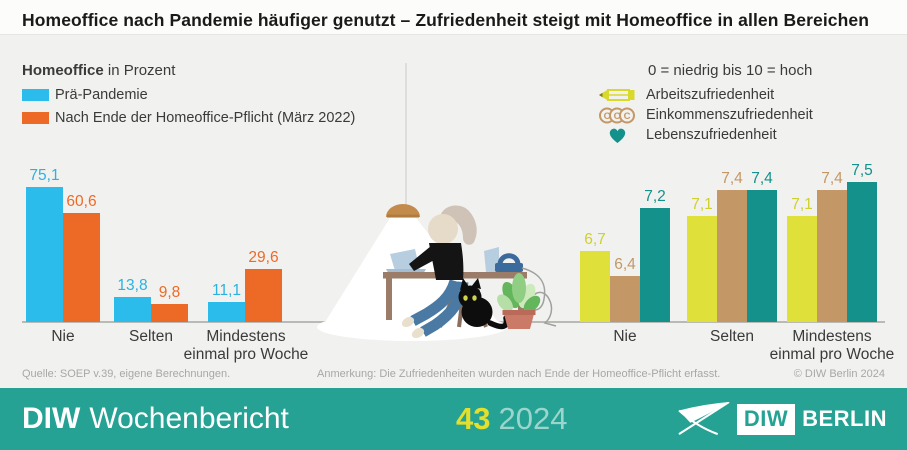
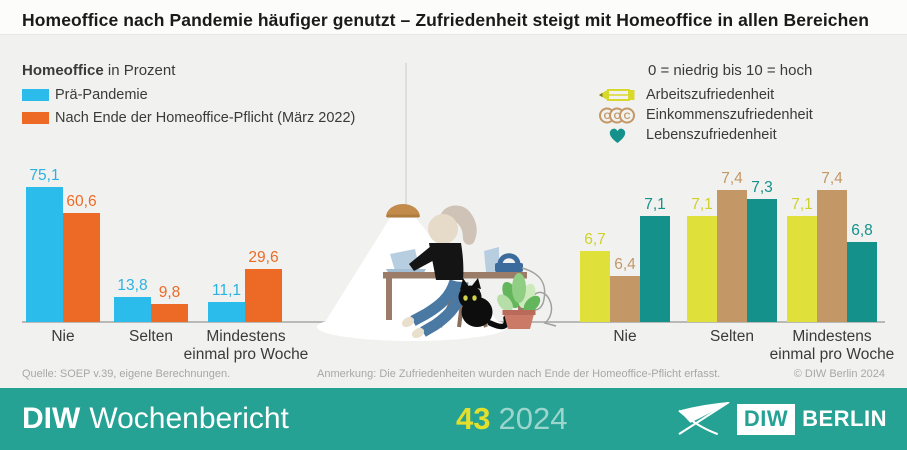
0 = niedrig bis 10 = hoch/Lebenszufriedenheit/Nie: 7,2 -> 7,1
0 = niedrig bis 10 = hoch/Lebenszufriedenheit/Selten: 7,4 -> 7,3
0 = niedrig bis 10 = hoch/Lebenszufriedenheit/Mindestens einmal pro Woche: 7,5 -> 6,8
